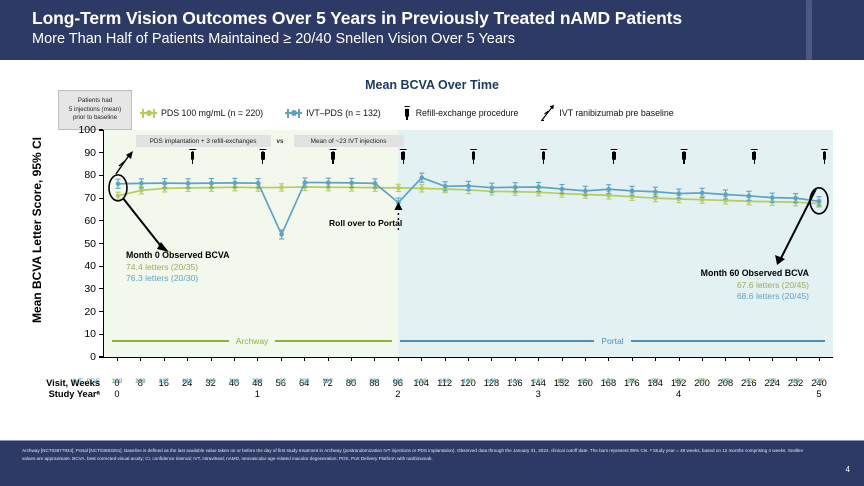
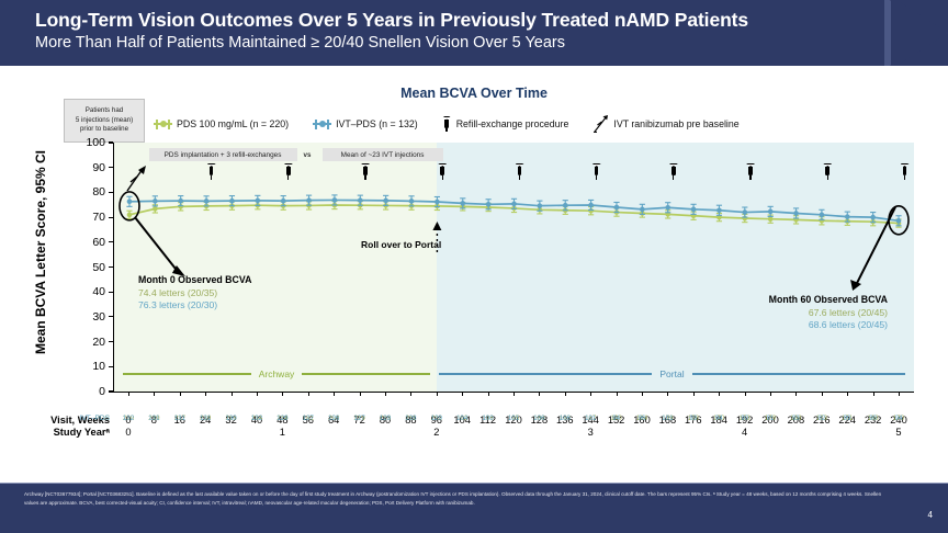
IVT–PDS (n = 132)/56: 54 -> 77
IVT–PDS (n = 132)/96: 68 -> 76
IVT–PDS (n = 132)/104: 79 -> 76
